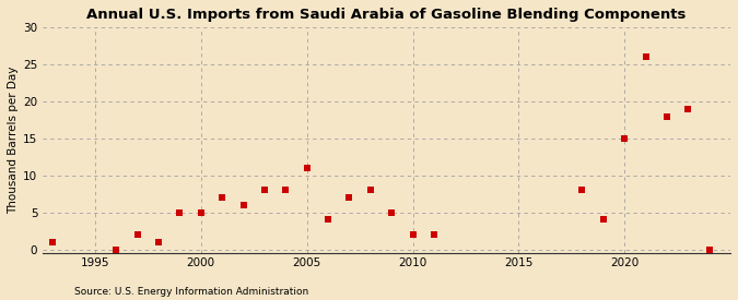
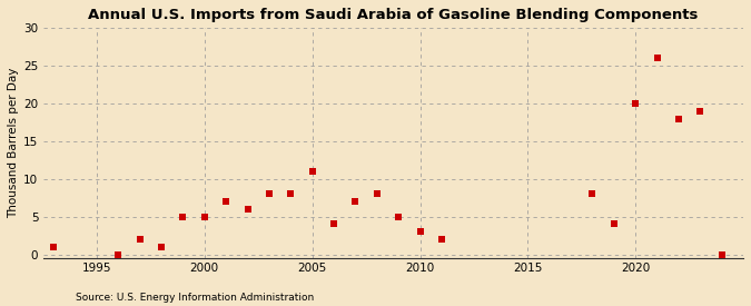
2010: 2 -> 3
2020: 15 -> 20
